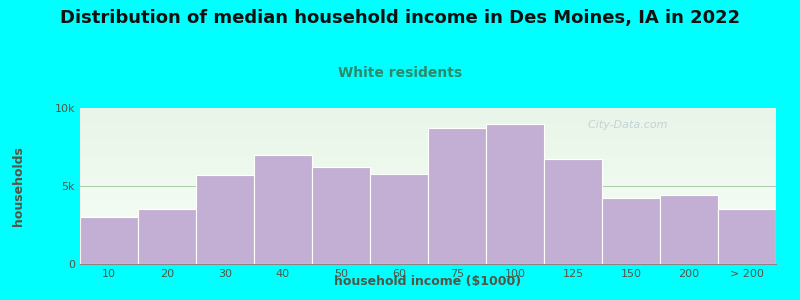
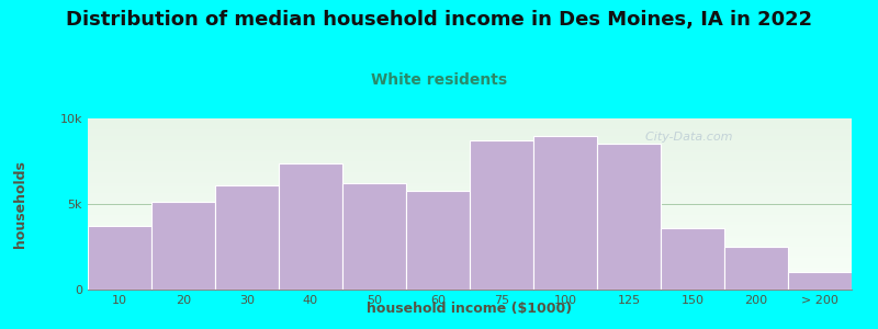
10: 3.0k -> 3.7k
20: 3.5k -> 5.1k
30: 5.7k -> 6.1k
40: 7.0k -> 7.4k
125: 6.7k -> 8.5k
150: 4.2k -> 3.6k
200: 4.4k -> 2.5k
> 200: 3.5k -> 1.0k
